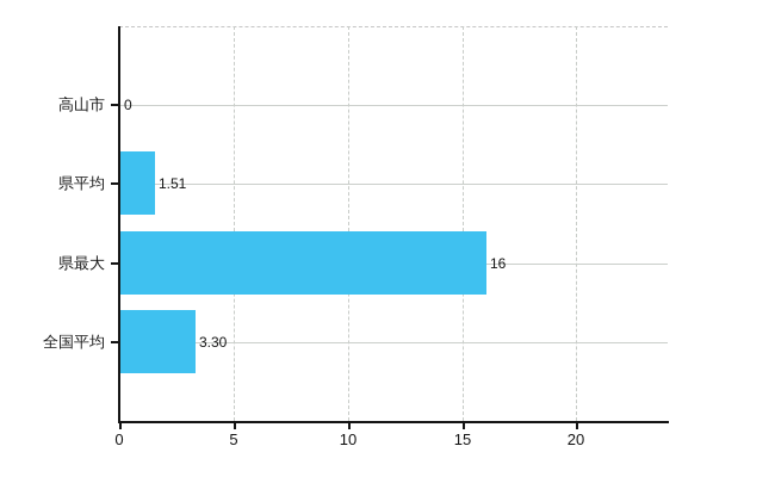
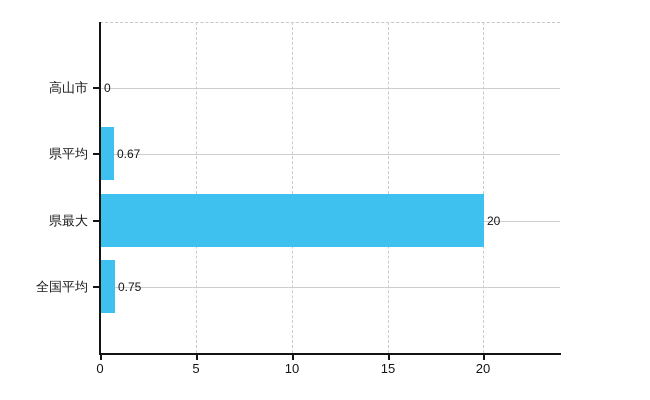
県平均: 1.51 -> 0.67
県最大: 16 -> 20
全国平均: 3.30 -> 0.75
